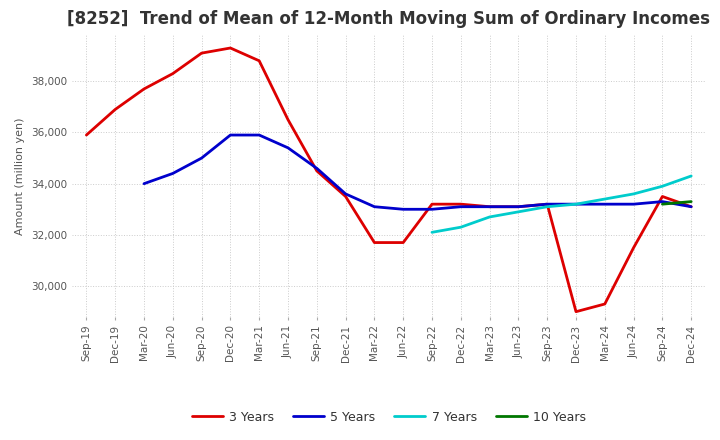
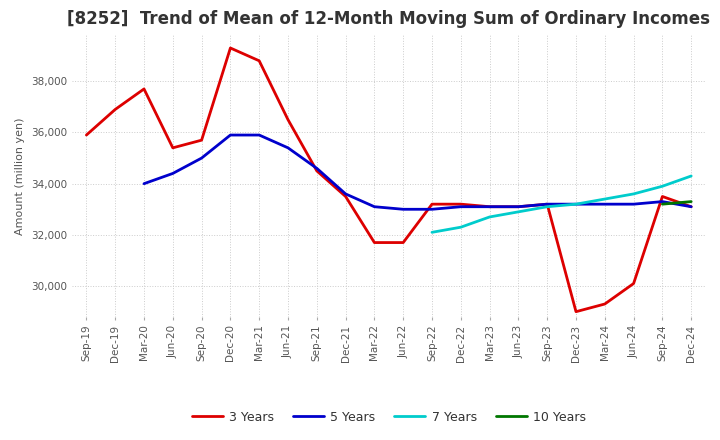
3 Years/Jun-20: 38,300 -> 35,400
3 Years/Sep-20: 39,100 -> 35,700
3 Years/Jun-24: 31,500 -> 30,100
